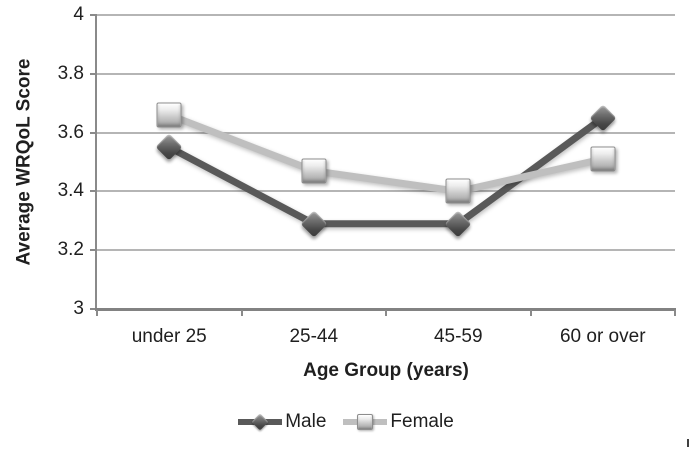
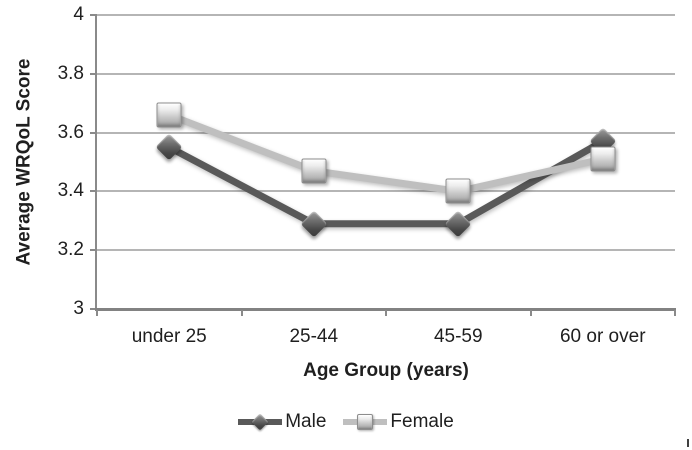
Male/60 or over: 3.65 -> 3.57
